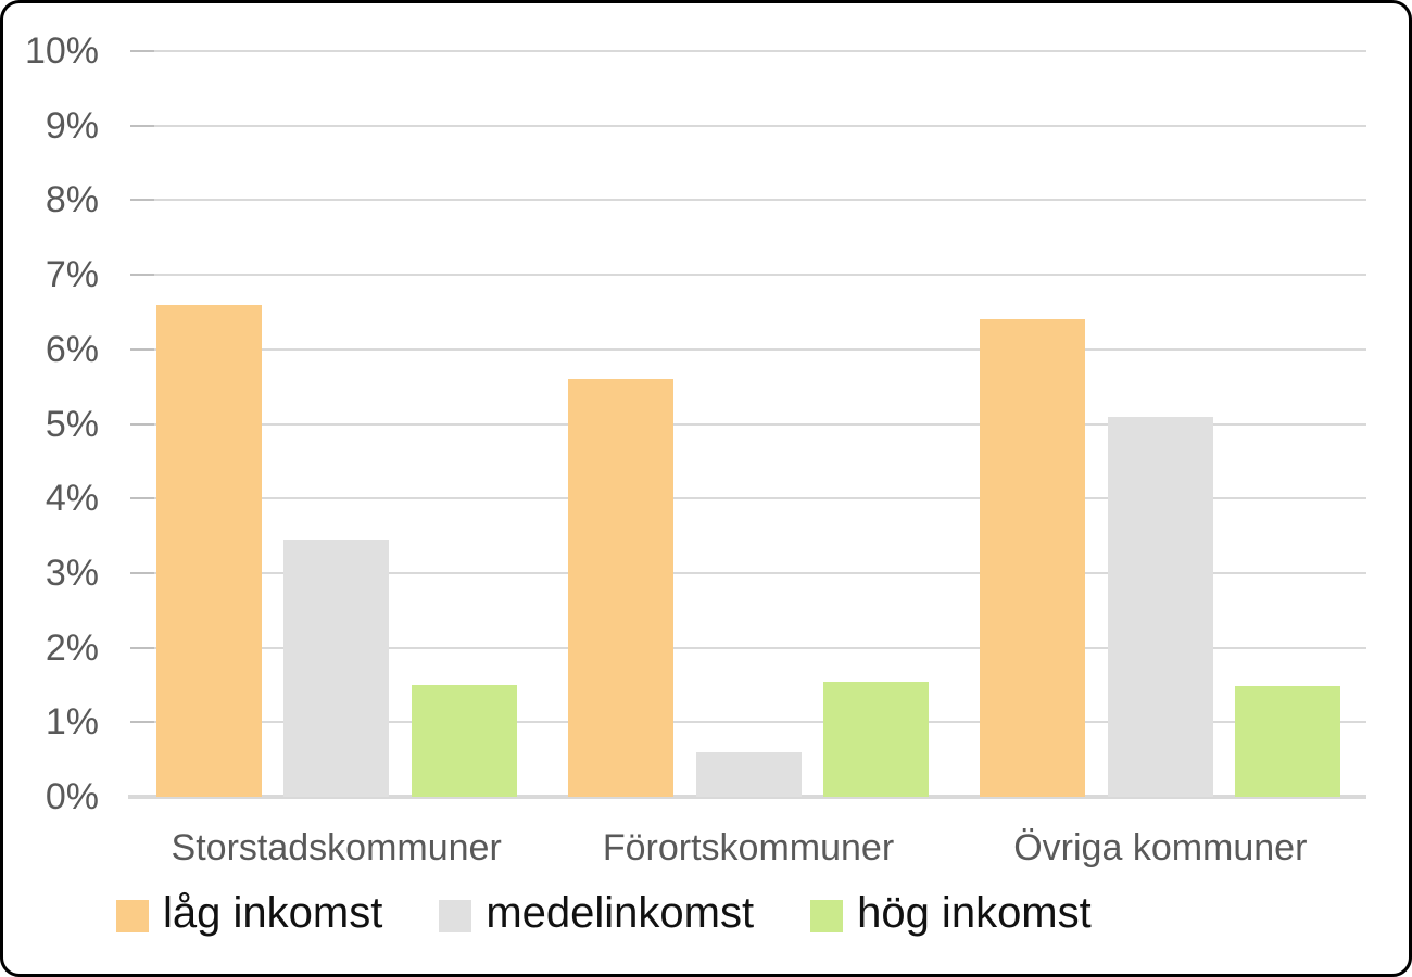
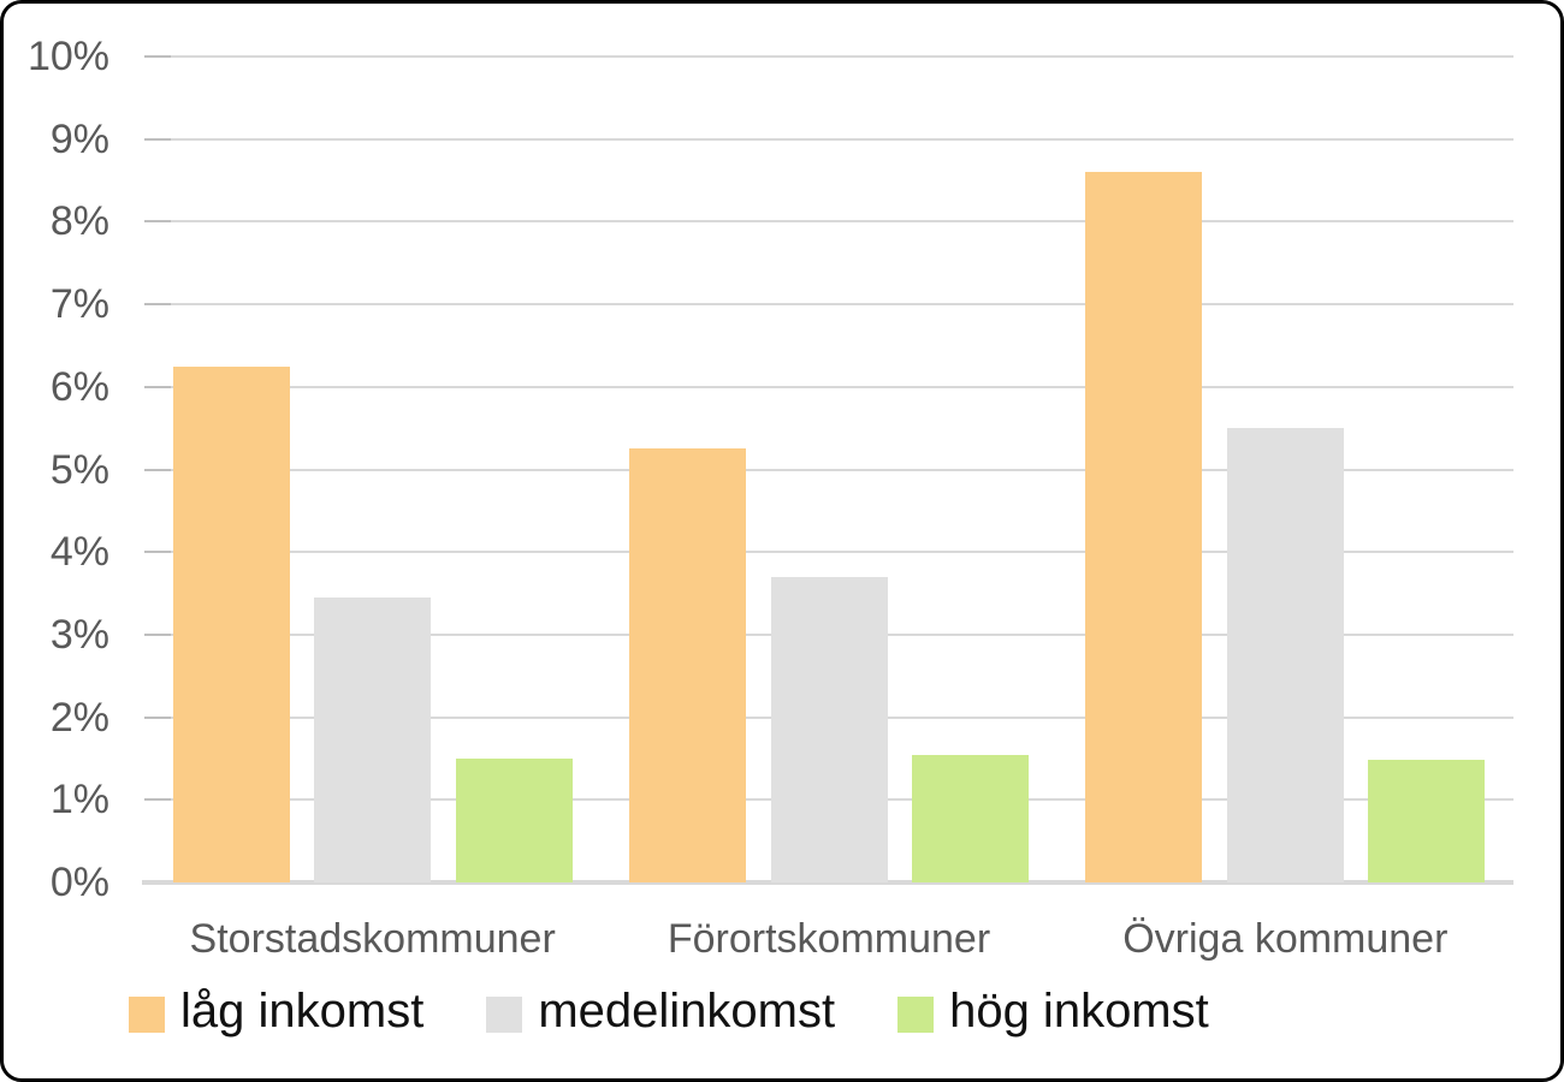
låg inkomst/Storstadskommuner: 6.6% -> 6.2%
låg inkomst/Förortskommuner: 5.6% -> 5.2%
medelinkomst/Förortskommuner: 0.6% -> 3.7%
låg inkomst/Övriga kommuner: 6.4% -> 8.6%
medelinkomst/Övriga kommuner: 5.1% -> 5.5%
